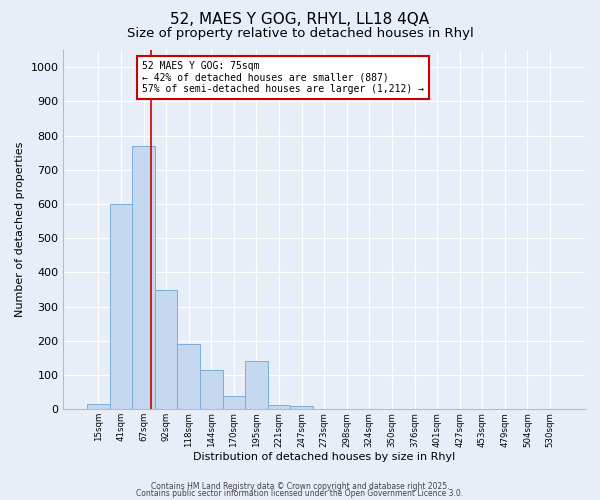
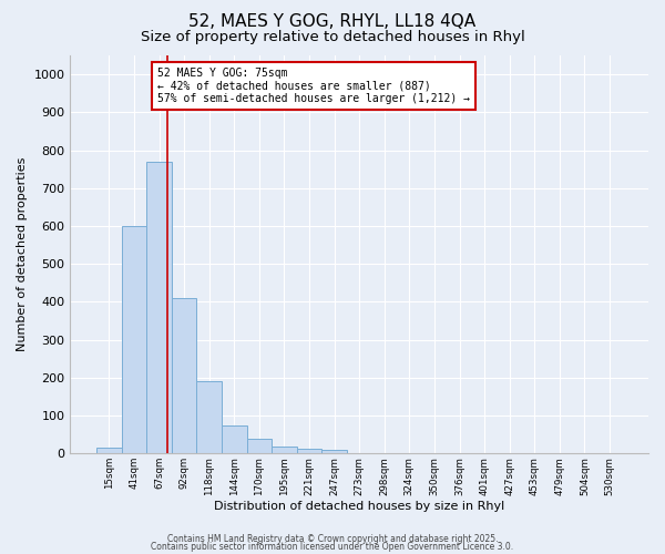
92sqm: 350 -> 410
144sqm: 115 -> 75
195sqm: 140 -> 18
